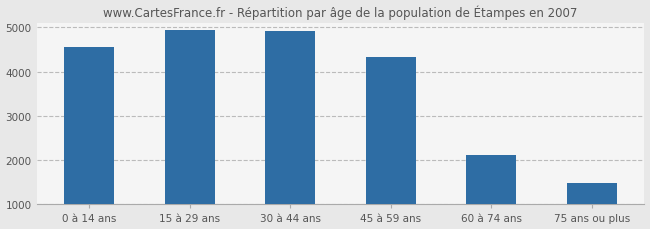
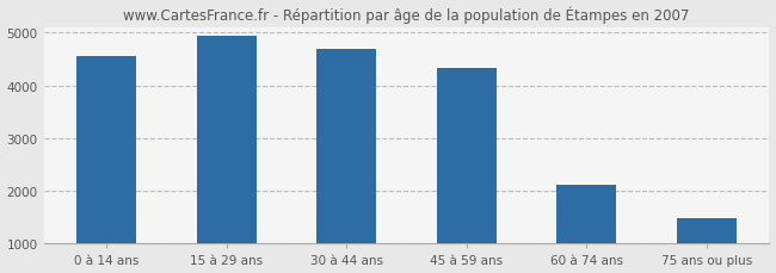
30 à 44 ans: 4930 -> 4700
